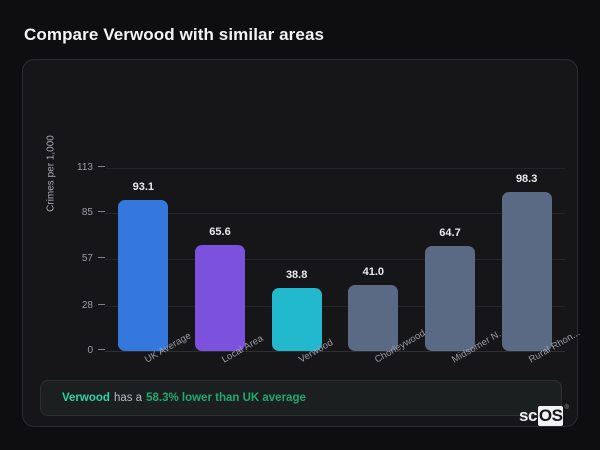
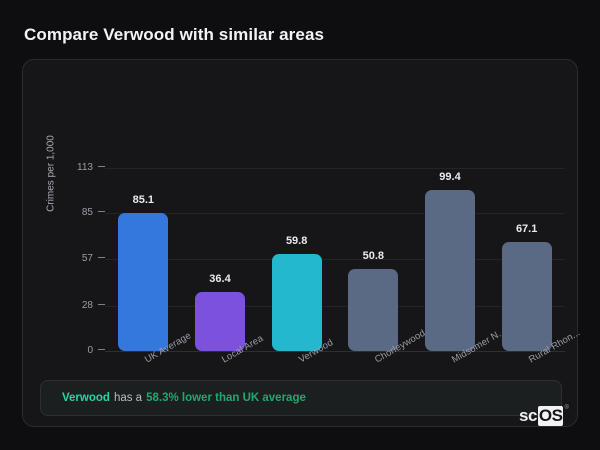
UK Average: 93.1 -> 85.1
Local Area: 65.6 -> 36.4
Verwood: 38.8 -> 59.8
Chorleywood: 41.0 -> 50.8
Midsomer N...: 64.7 -> 99.4
Rural Rhon...: 98.3 -> 67.1
